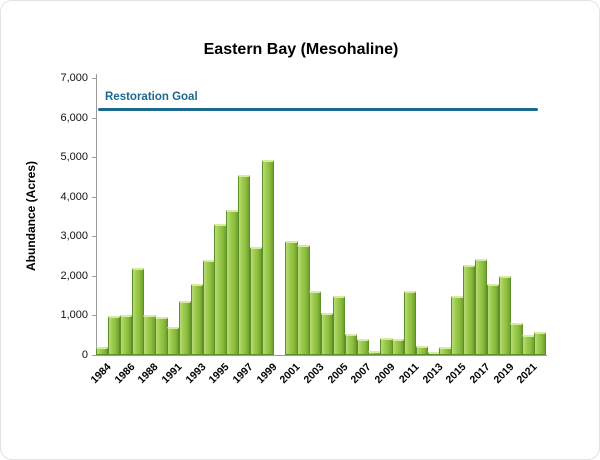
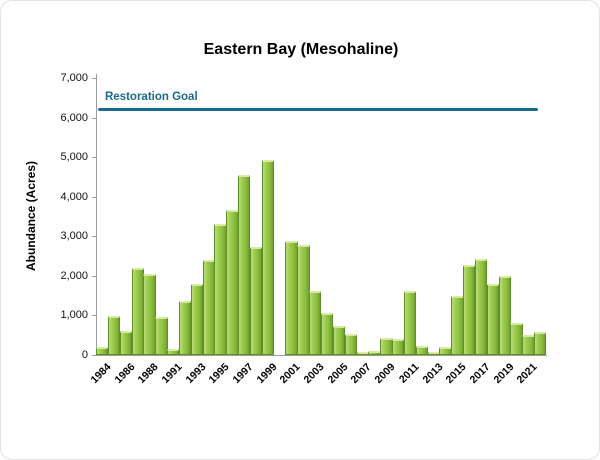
1986: 1000 -> 600
1988: 1000 -> 2000
1991: 700 -> 200
2005: 1500 -> 700
2007: 400 -> 100
